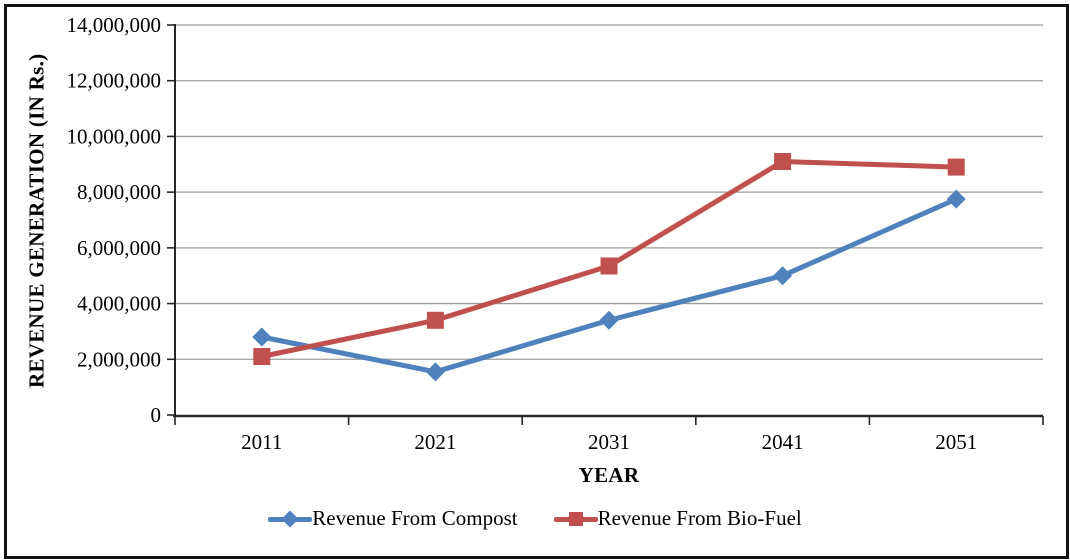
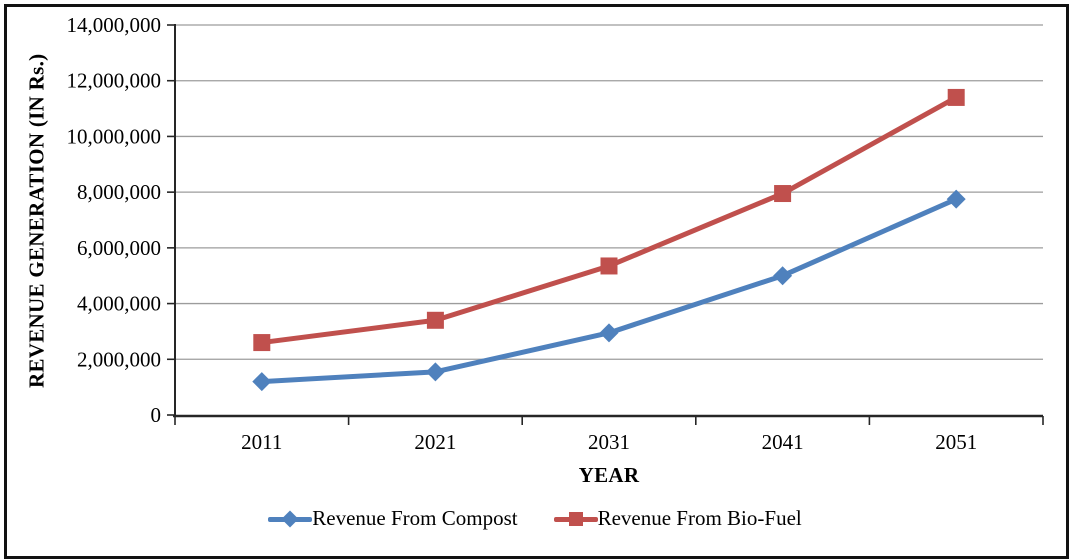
Revenue From Compost/2011: 2800000 -> 1200000
Revenue From Bio-Fuel/2011: 2100000 -> 2600000
Revenue From Compost/2031: 3400000 -> 3000000
Revenue From Bio-Fuel/2041: 9100000 -> 8000000
Revenue From Bio-Fuel/2051: 8900000 -> 11400000
